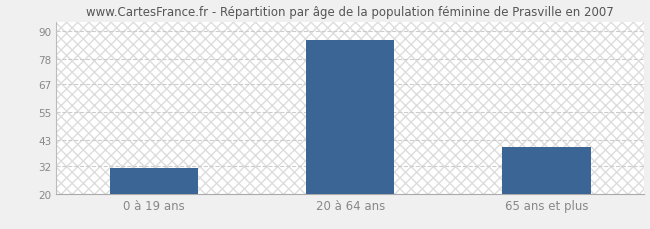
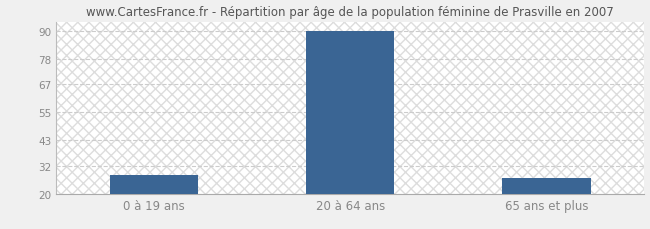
0 à 19 ans: 31 -> 28
20 à 64 ans: 86 -> 90
65 ans et plus: 40 -> 27
